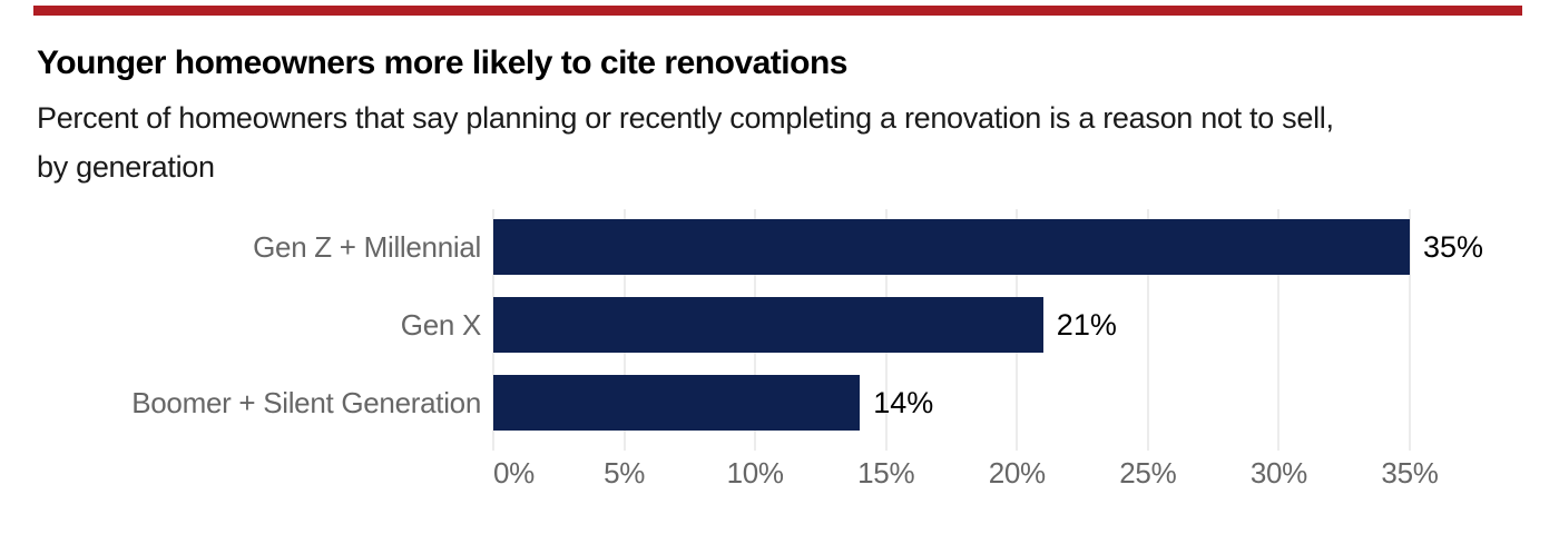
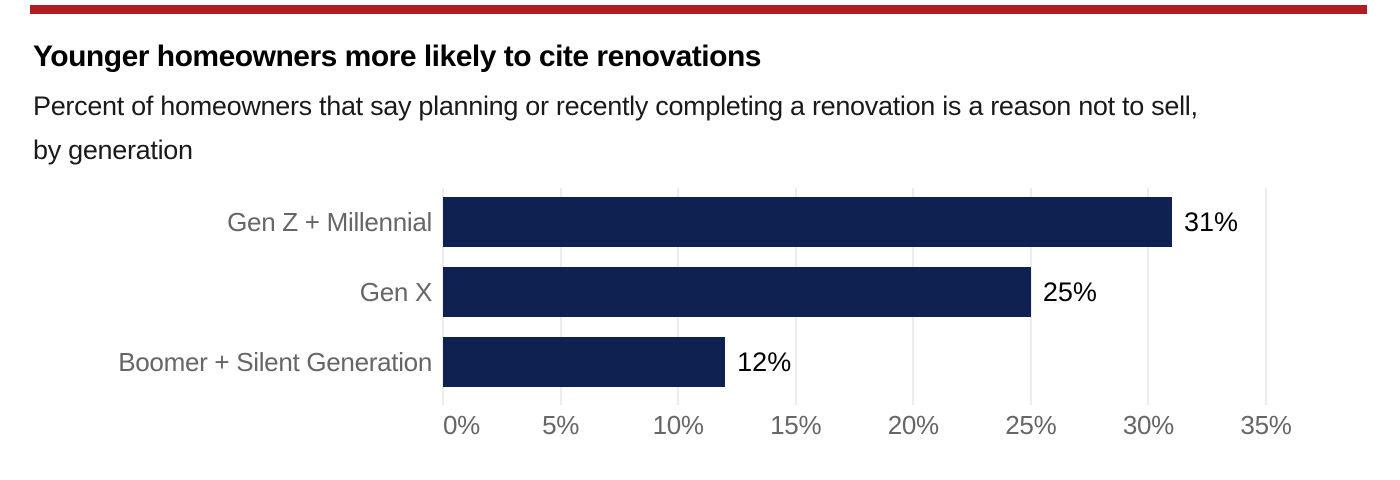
Gen Z + Millennial: 35% -> 31%
Gen X: 21% -> 25%
Boomer + Silent Generation: 14% -> 12%
